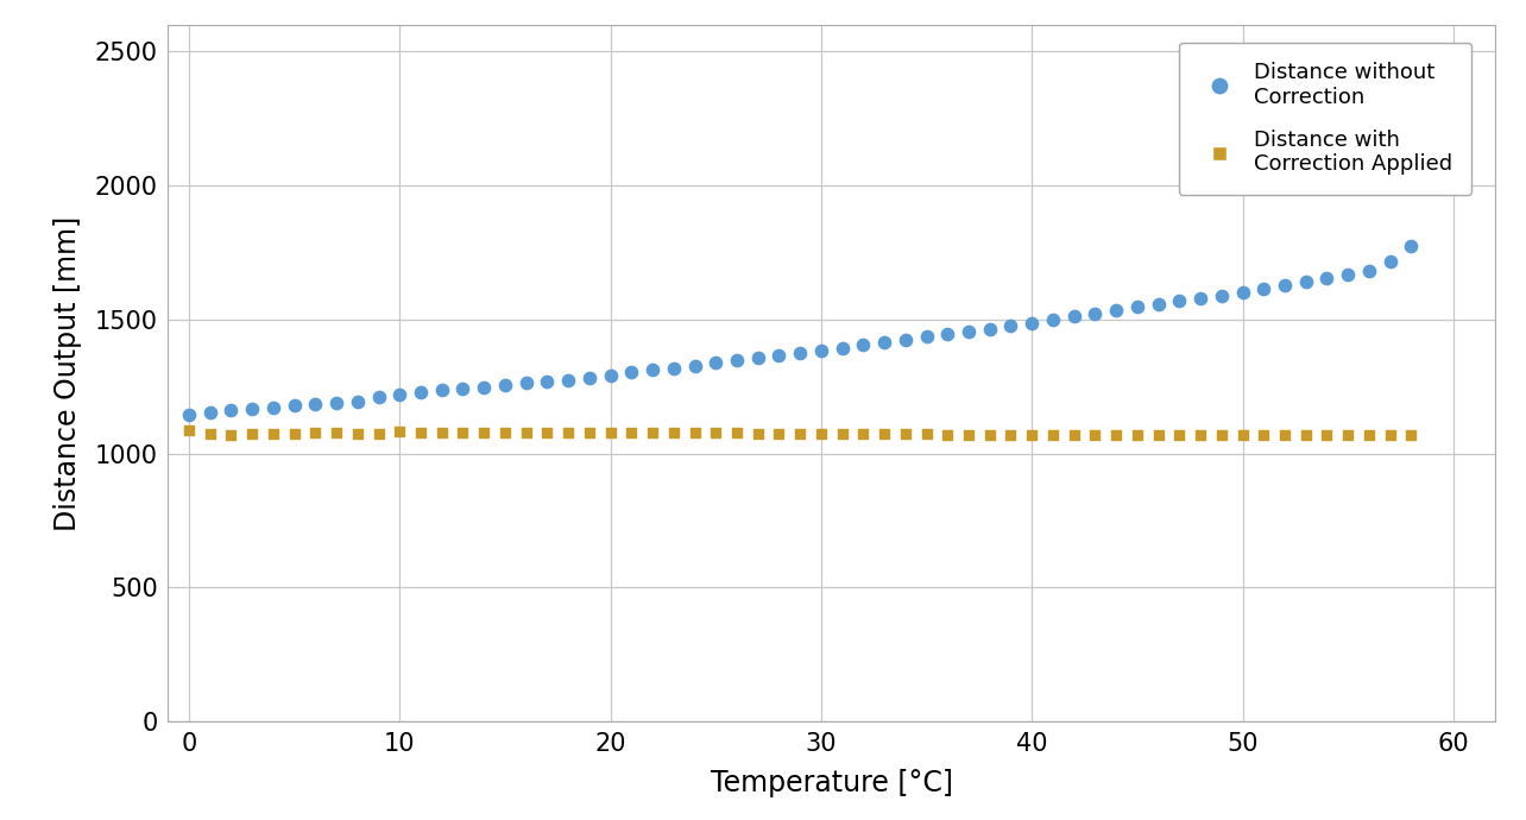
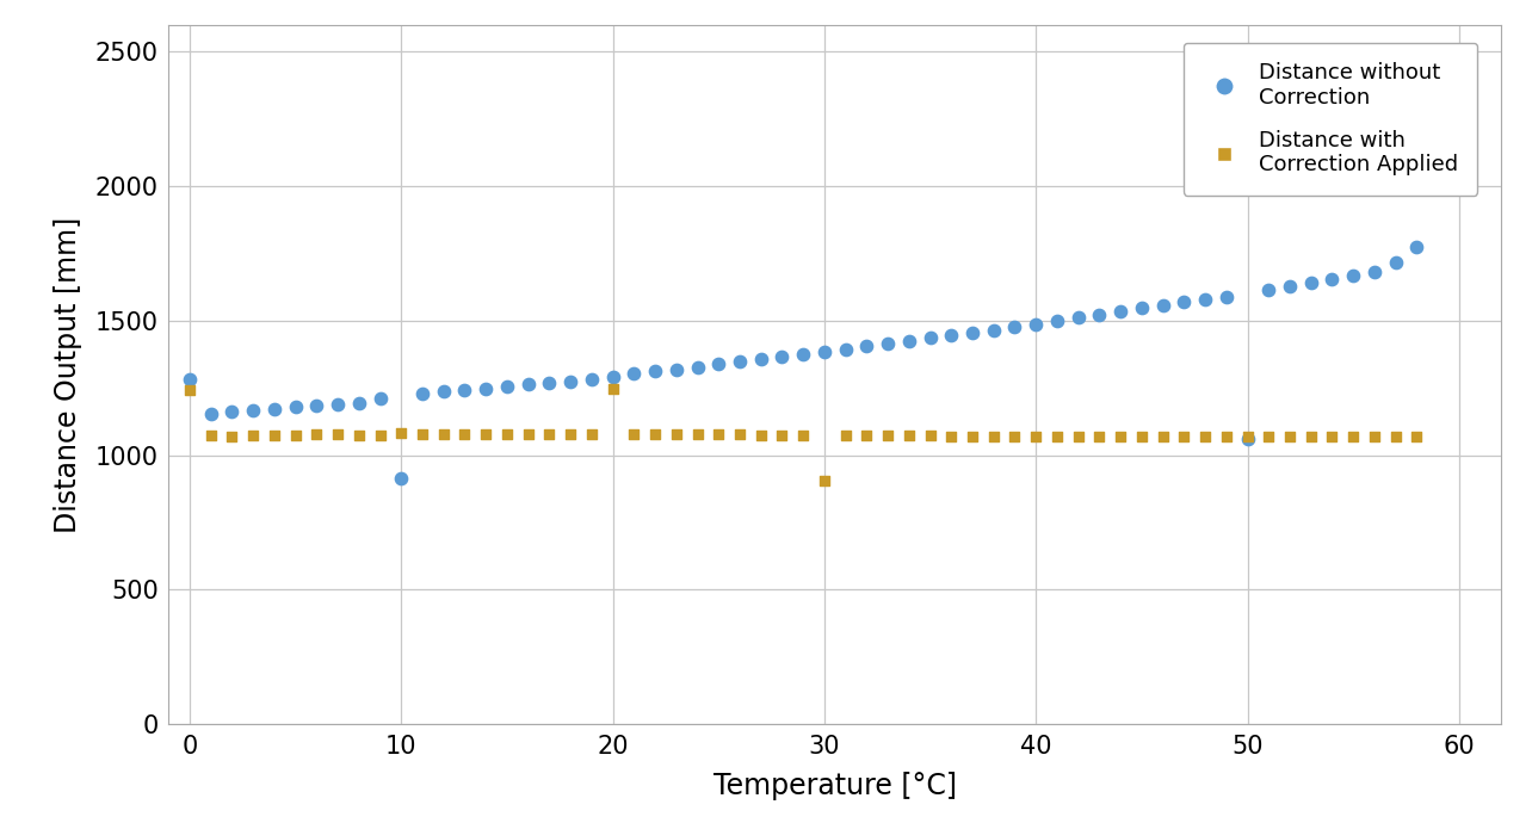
Distance without Correction/0: 1145 -> 1280
Distance with Correction Applied/0: 1088 -> 1240
Distance without Correction/10: 1218 -> 915
Distance with Correction Applied/20: 1076 -> 1245
Distance with Correction Applied/30: 1073 -> 905
Distance without Correction/50: 1600 -> 1060
